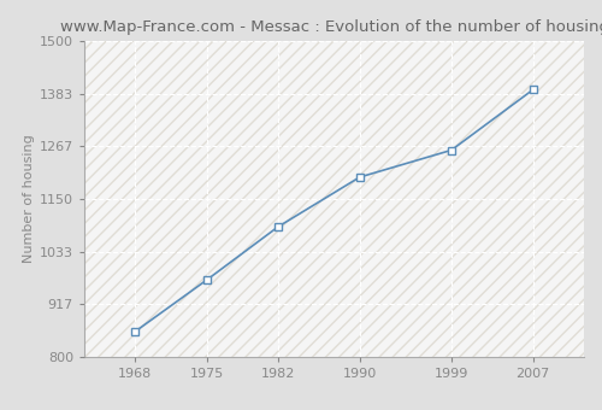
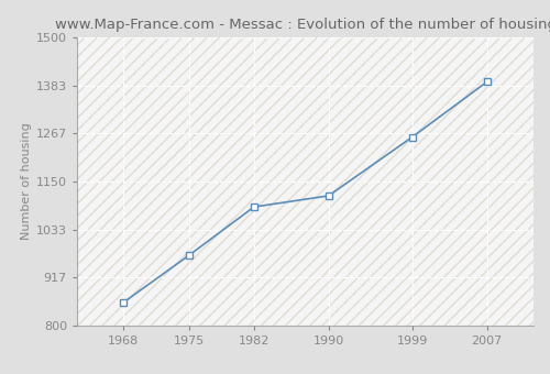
1990: 1198 -> 1115
